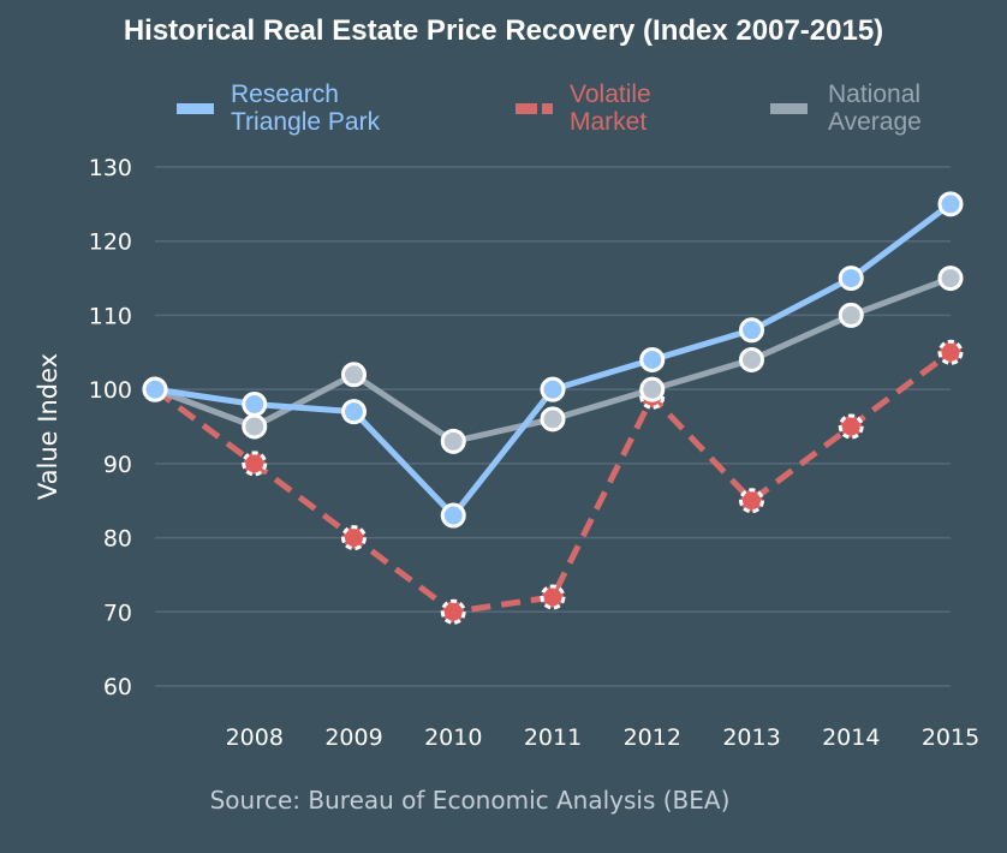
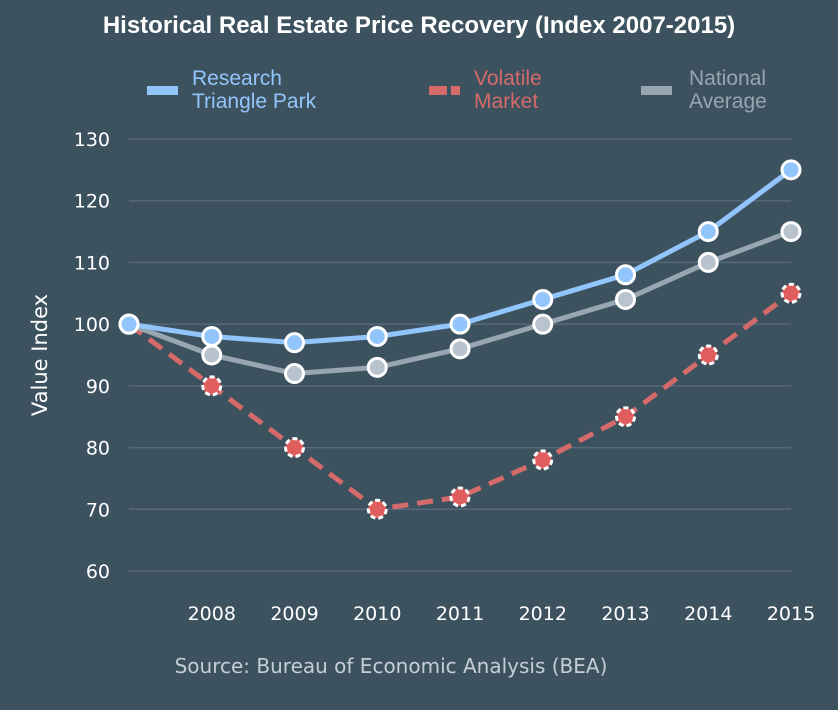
National Average/2009: 102 -> 92
Research Triangle Park/2010: 83 -> 98
Volatile Market/2012: 99 -> 78
